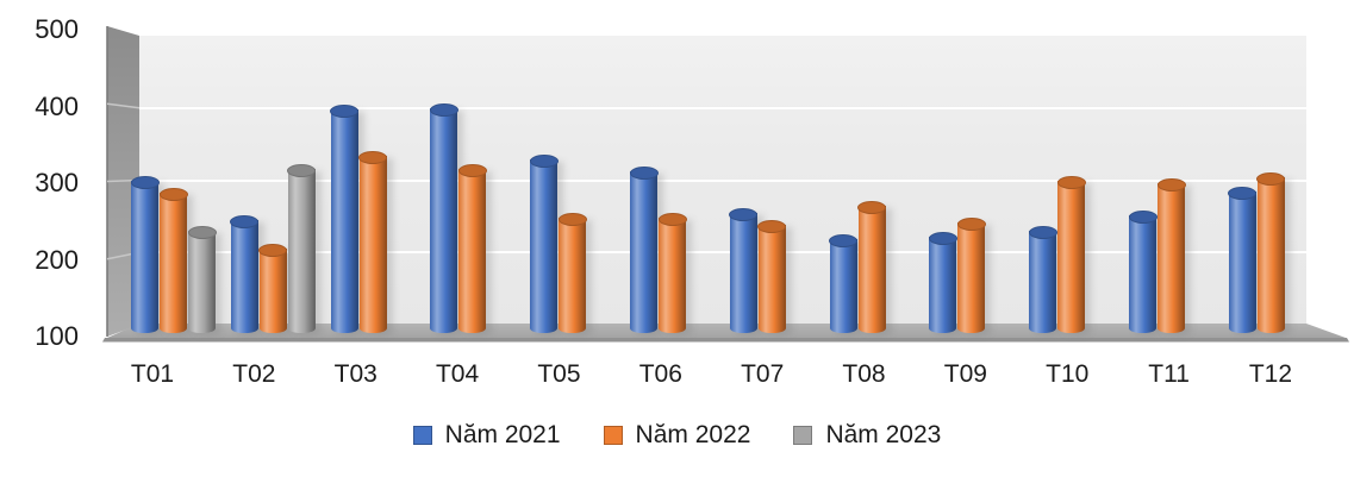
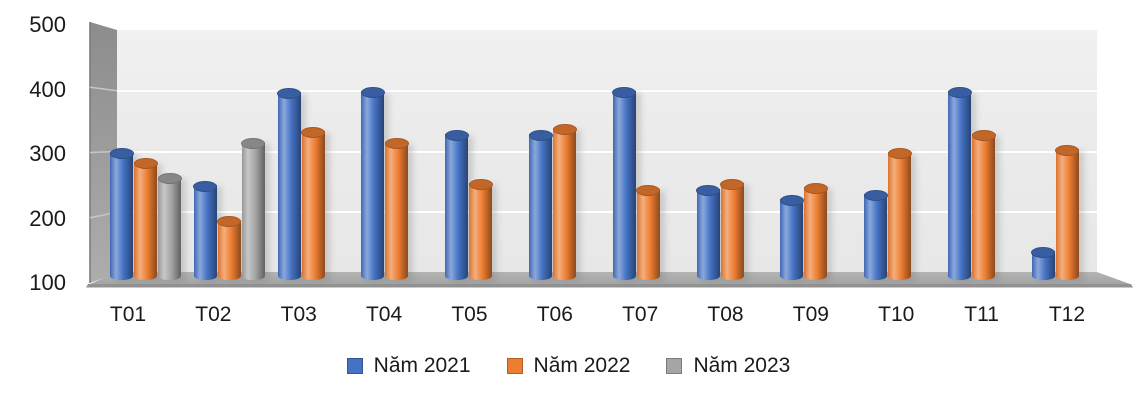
Năm 2023/T01: 240 -> 270
Năm 2022/T02: 220 -> 200
Năm 2021/T06: 320 -> 340
Năm 2022/T06: 260 -> 350
Năm 2021/T07: 270 -> 410
Năm 2021/T08: 230 -> 250
Năm 2022/T08: 280 -> 260
Năm 2021/T11: 260 -> 410
Năm 2022/T11: 310 -> 340
Năm 2021/T12: 300 -> 150
